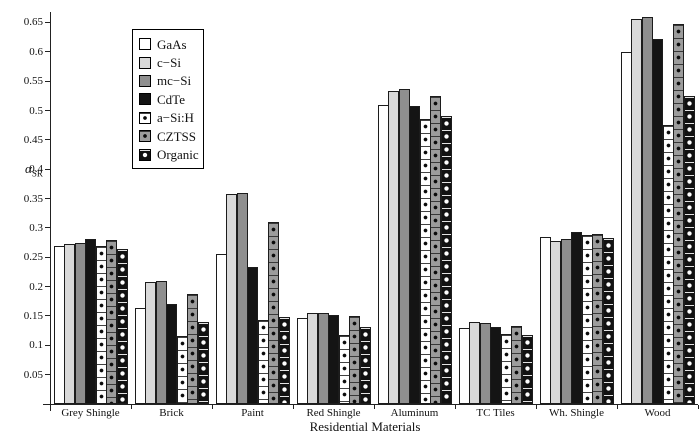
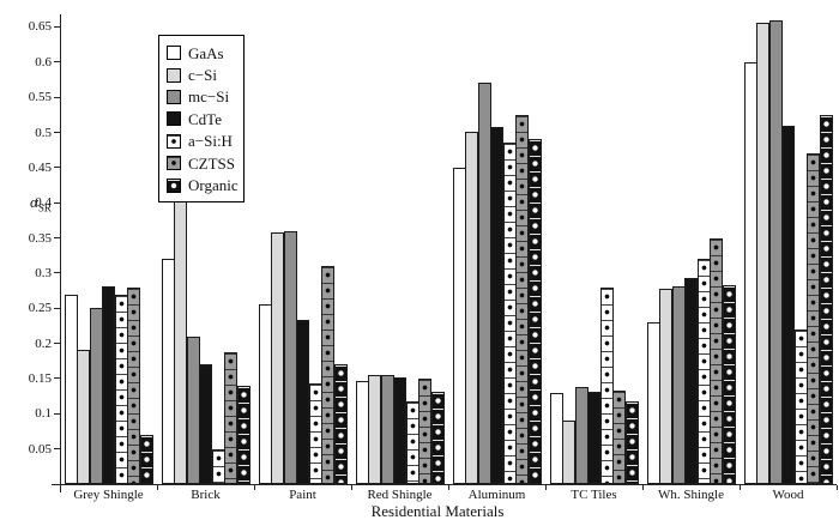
c−Si/Grey Shingle: 0.27 -> 0.19
mc−Si/Grey Shingle: 0.27 -> 0.25
Organic/Grey Shingle: 0.26 -> 0.07
GaAs/Brick: 0.16 -> 0.32
c−Si/Brick: 0.21 -> 0.45
a−Si:H/Brick: 0.12 -> 0.05
Organic/Paint: 0.15 -> 0.17
GaAs/Aluminum: 0.51 -> 0.45
c−Si/Aluminum: 0.53 -> 0.50
mc−Si/Aluminum: 0.54 -> 0.57
c−Si/TC Tiles: 0.14 -> 0.09
a−Si:H/TC Tiles: 0.12 -> 0.28
GaAs/Wh. Shingle: 0.28 -> 0.23
a−Si:H/Wh. Shingle: 0.29 -> 0.32
CZTSS/Wh. Shingle: 0.29 -> 0.35
CdTe/Wood: 0.62 -> 0.51
a−Si:H/Wood: 0.47 -> 0.22
CZTSS/Wood: 0.65 -> 0.47
